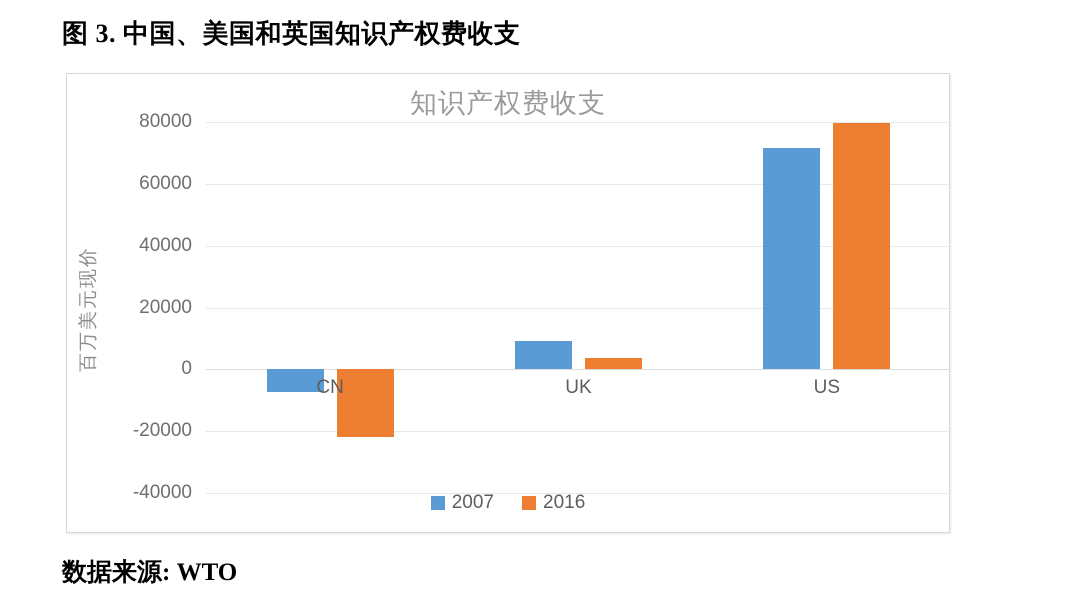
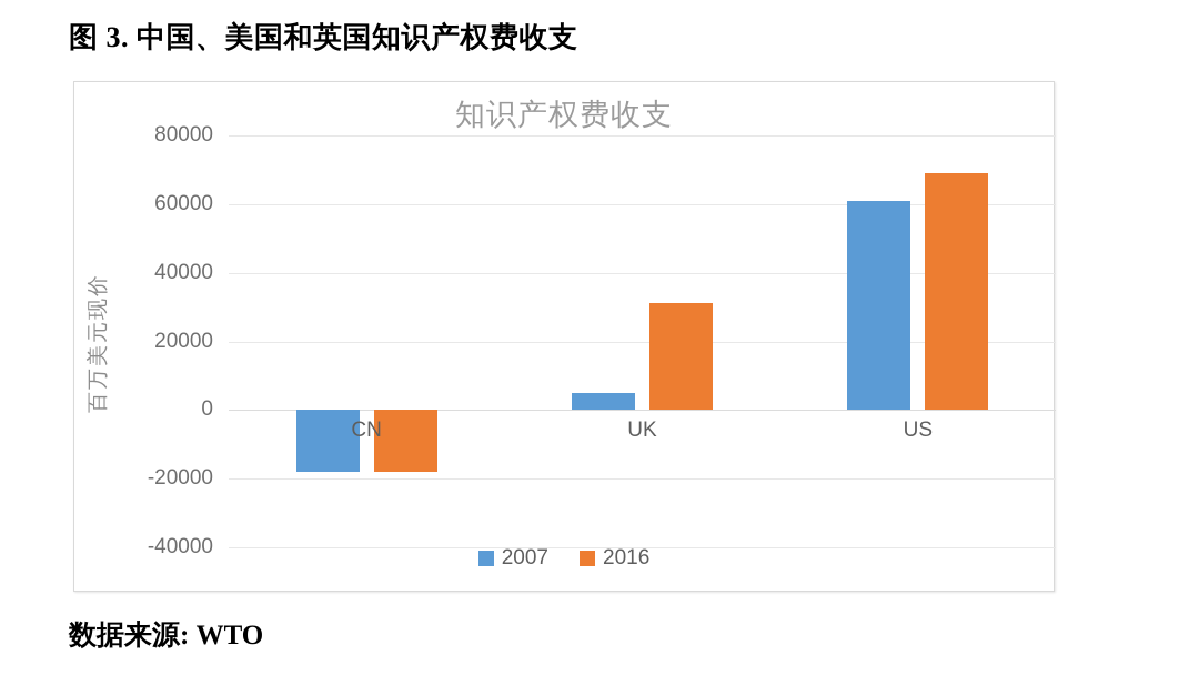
2007/CN: -7000 -> -18000
2016/CN: -22000 -> -18000
2007/UK: 9000 -> 5000
2016/UK: 4000 -> 31000
2007/US: 72000 -> 61000
2016/US: 80000 -> 69000
